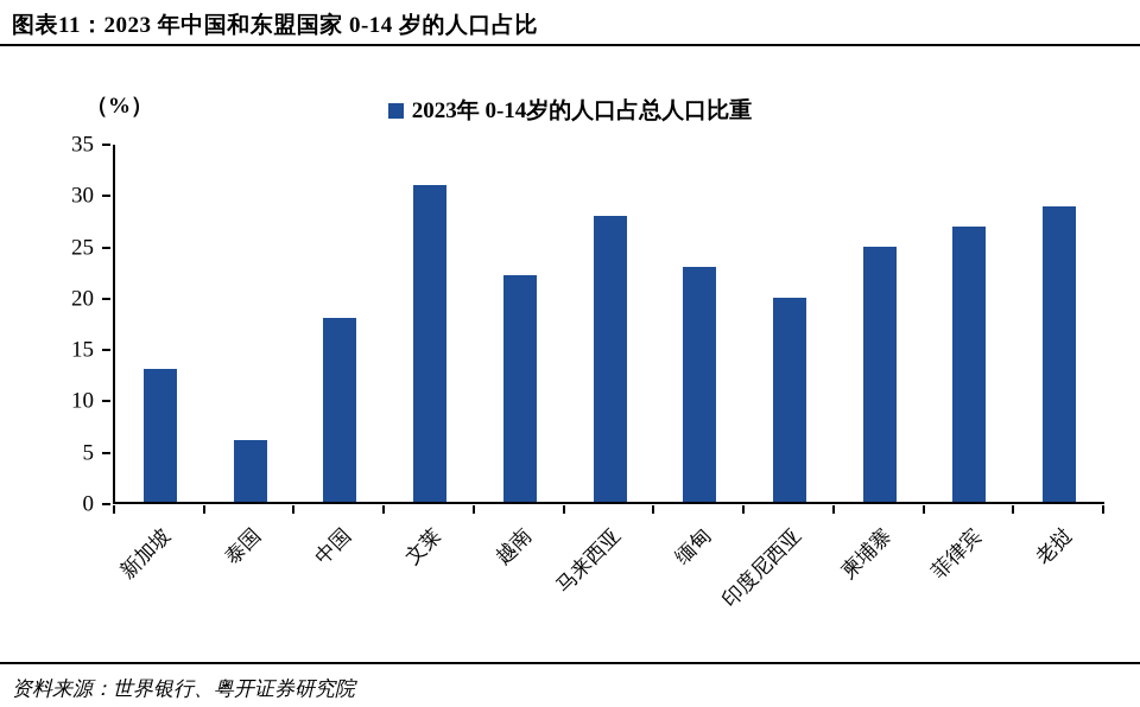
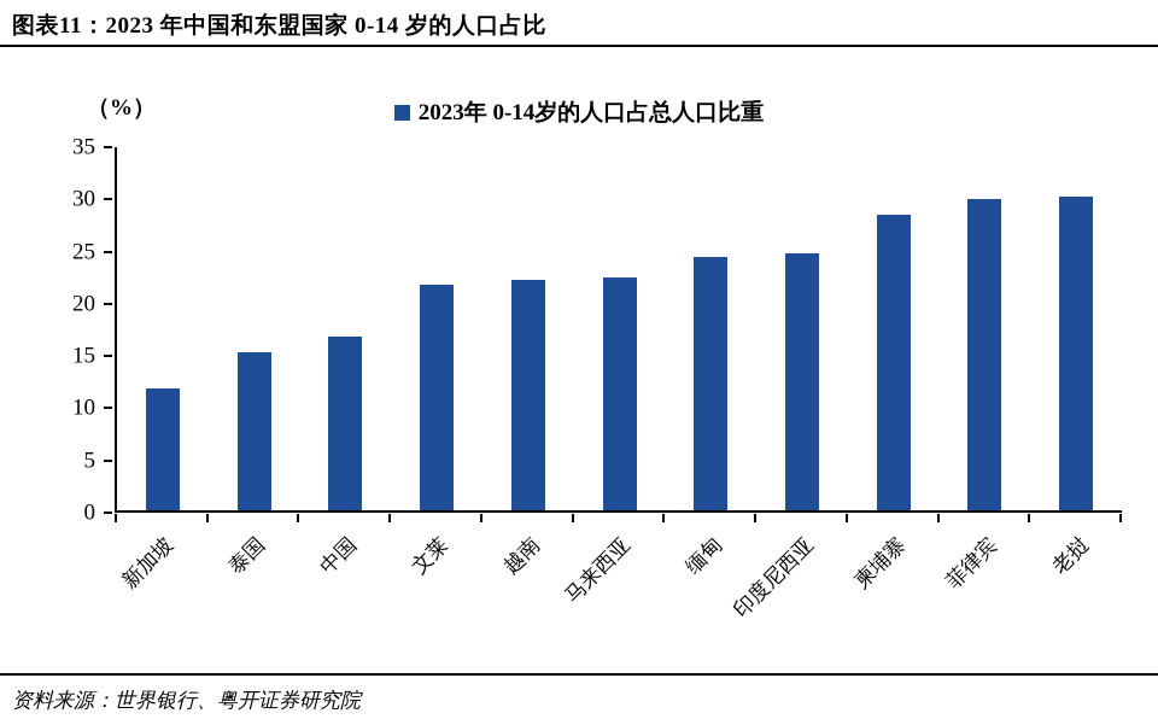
新加坡: 13 -> 12
泰国: 6 -> 15
中国: 18 -> 17
文莱: 31 -> 22
马来西亚: 28 -> 22
缅甸: 23 -> 24
印度尼西亚: 20 -> 25
柬埔寨: 25 -> 28
菲律宾: 27 -> 30
老挝: 29 -> 30
